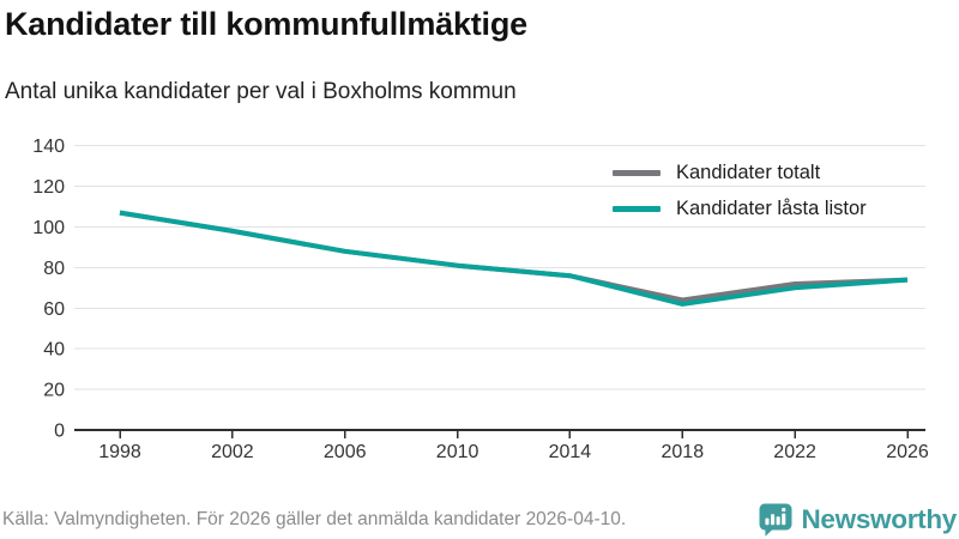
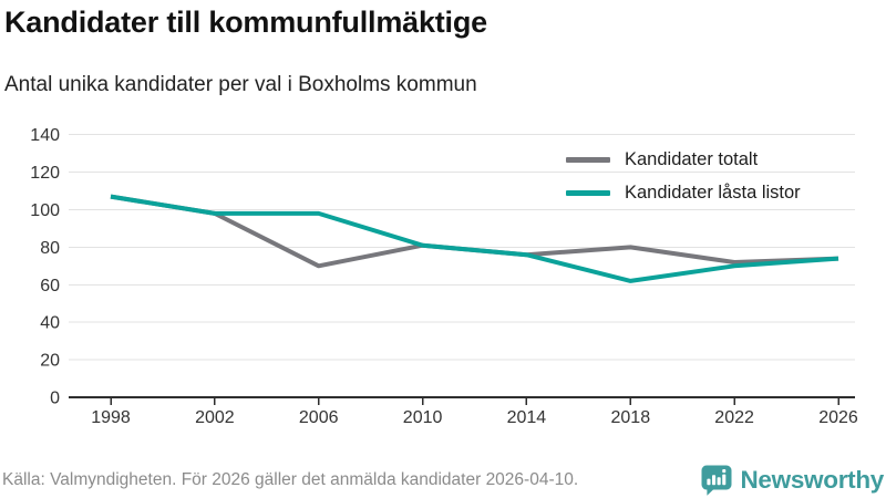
Kandidater totalt/2006: 88 -> 70
Kandidater låsta listor/2006: 88 -> 98
Kandidater totalt/2018: 64 -> 80
